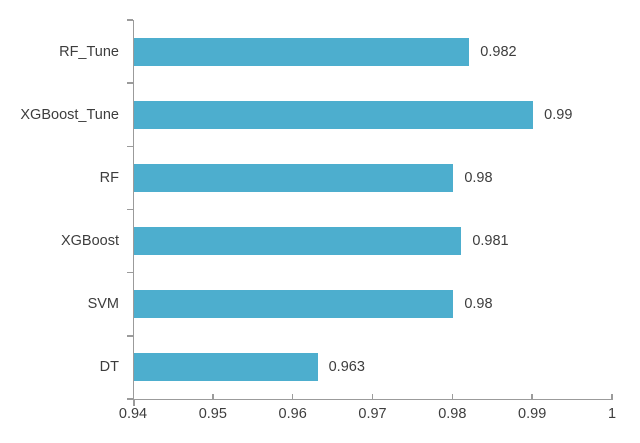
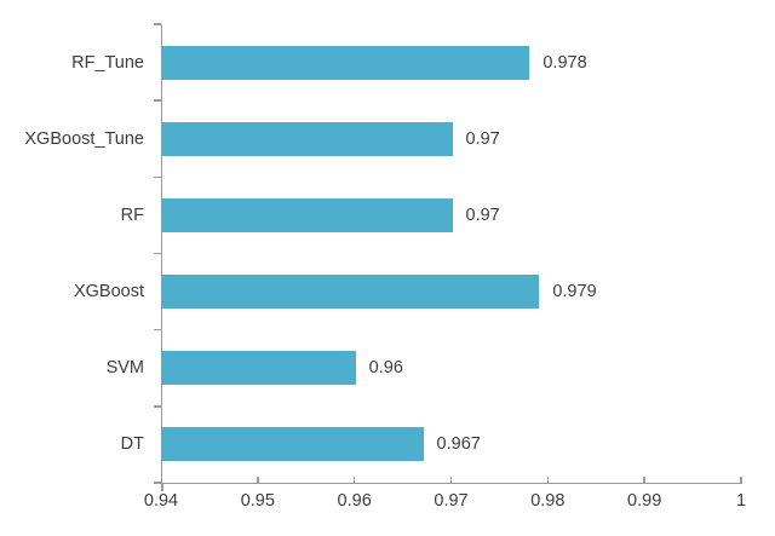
RF_Tune: 0.982 -> 0.978
XGBoost_Tune: 0.99 -> 0.97
RF: 0.98 -> 0.97
XGBoost: 0.981 -> 0.979
SVM: 0.98 -> 0.96
DT: 0.963 -> 0.967
